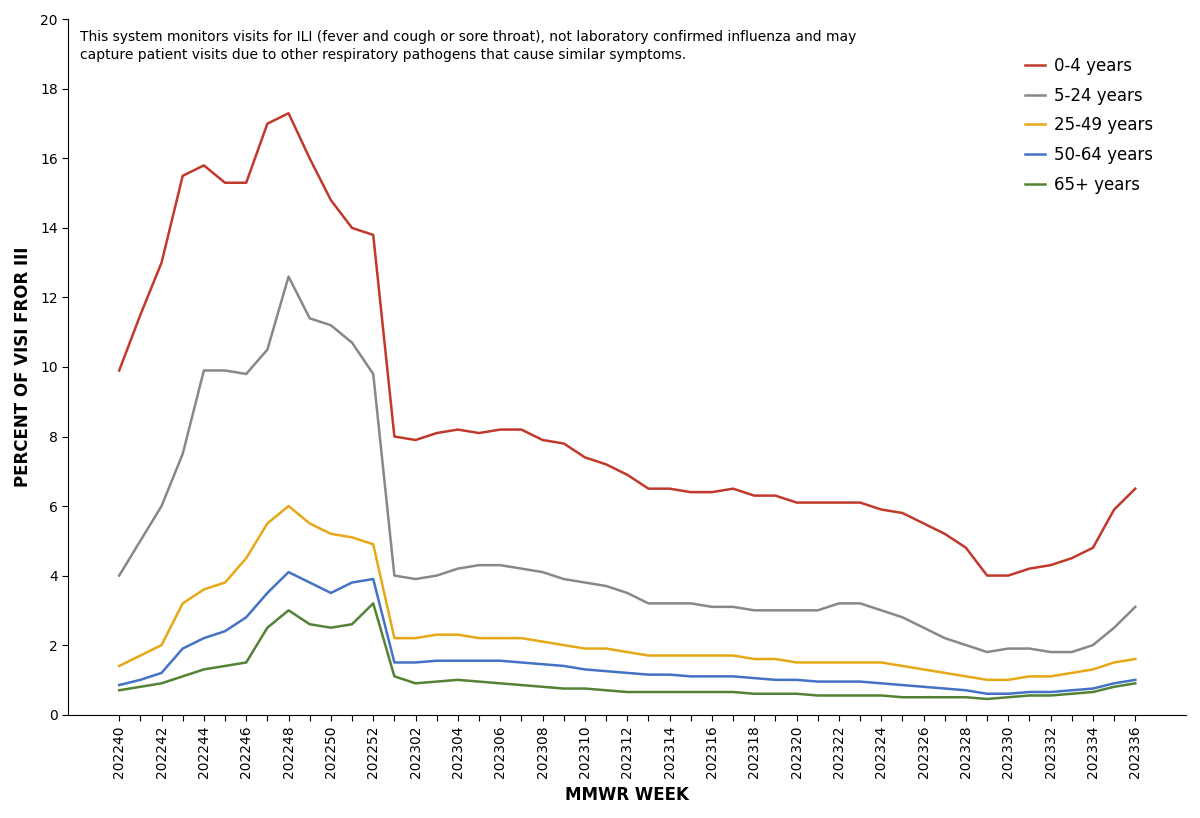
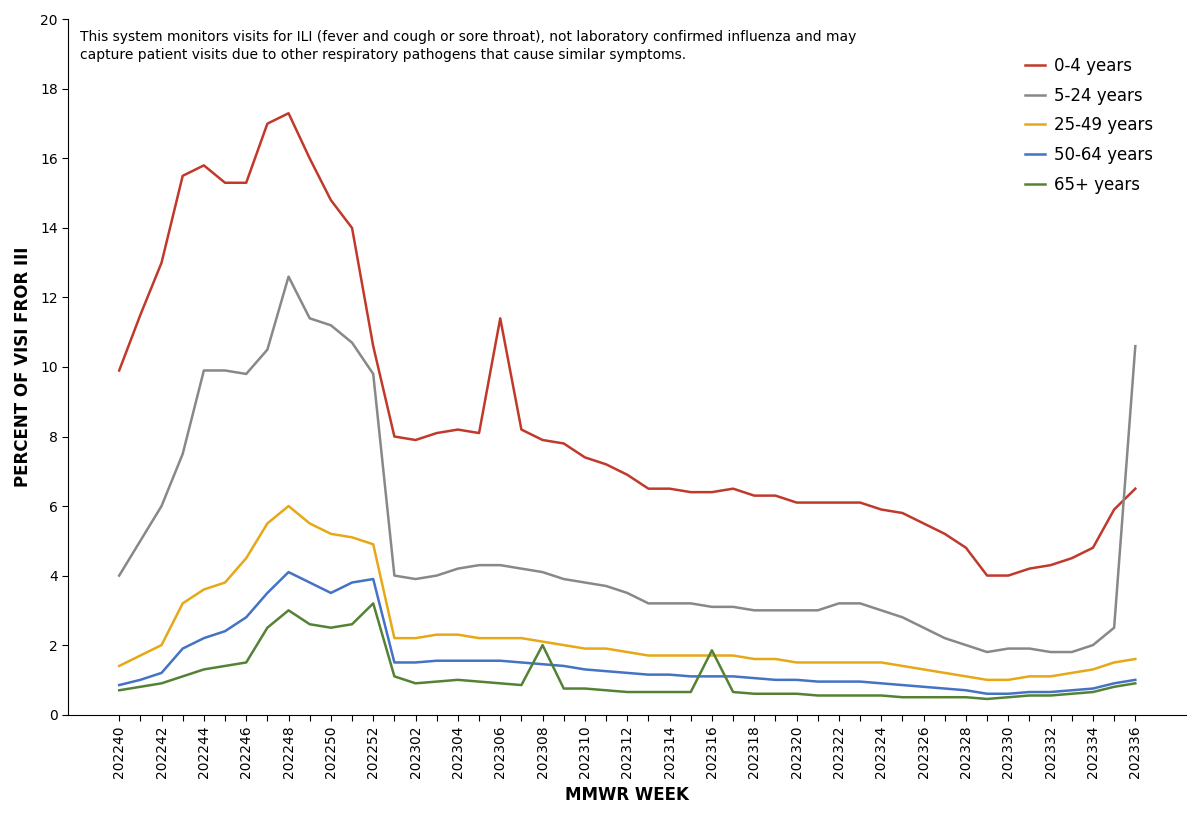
0-4 years/202252: 13.8 -> 10.6
0-4 years/202306: 8.2 -> 11.4
65+ years/202308: 0.80 -> 2.00
65+ years/202316: 0.65 -> 1.85
5-24 years/202336: 3.1 -> 10.6
